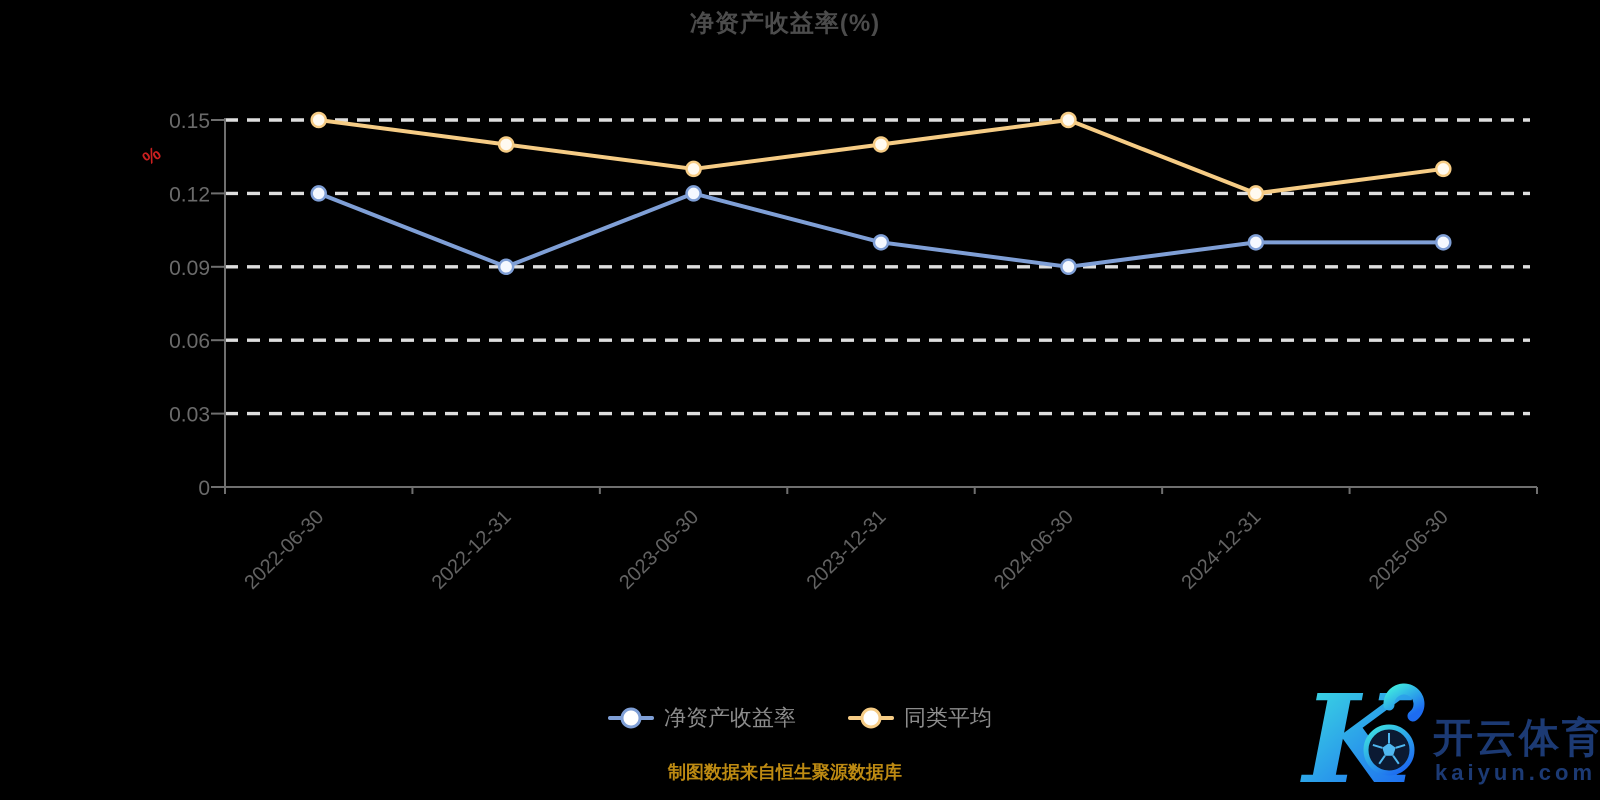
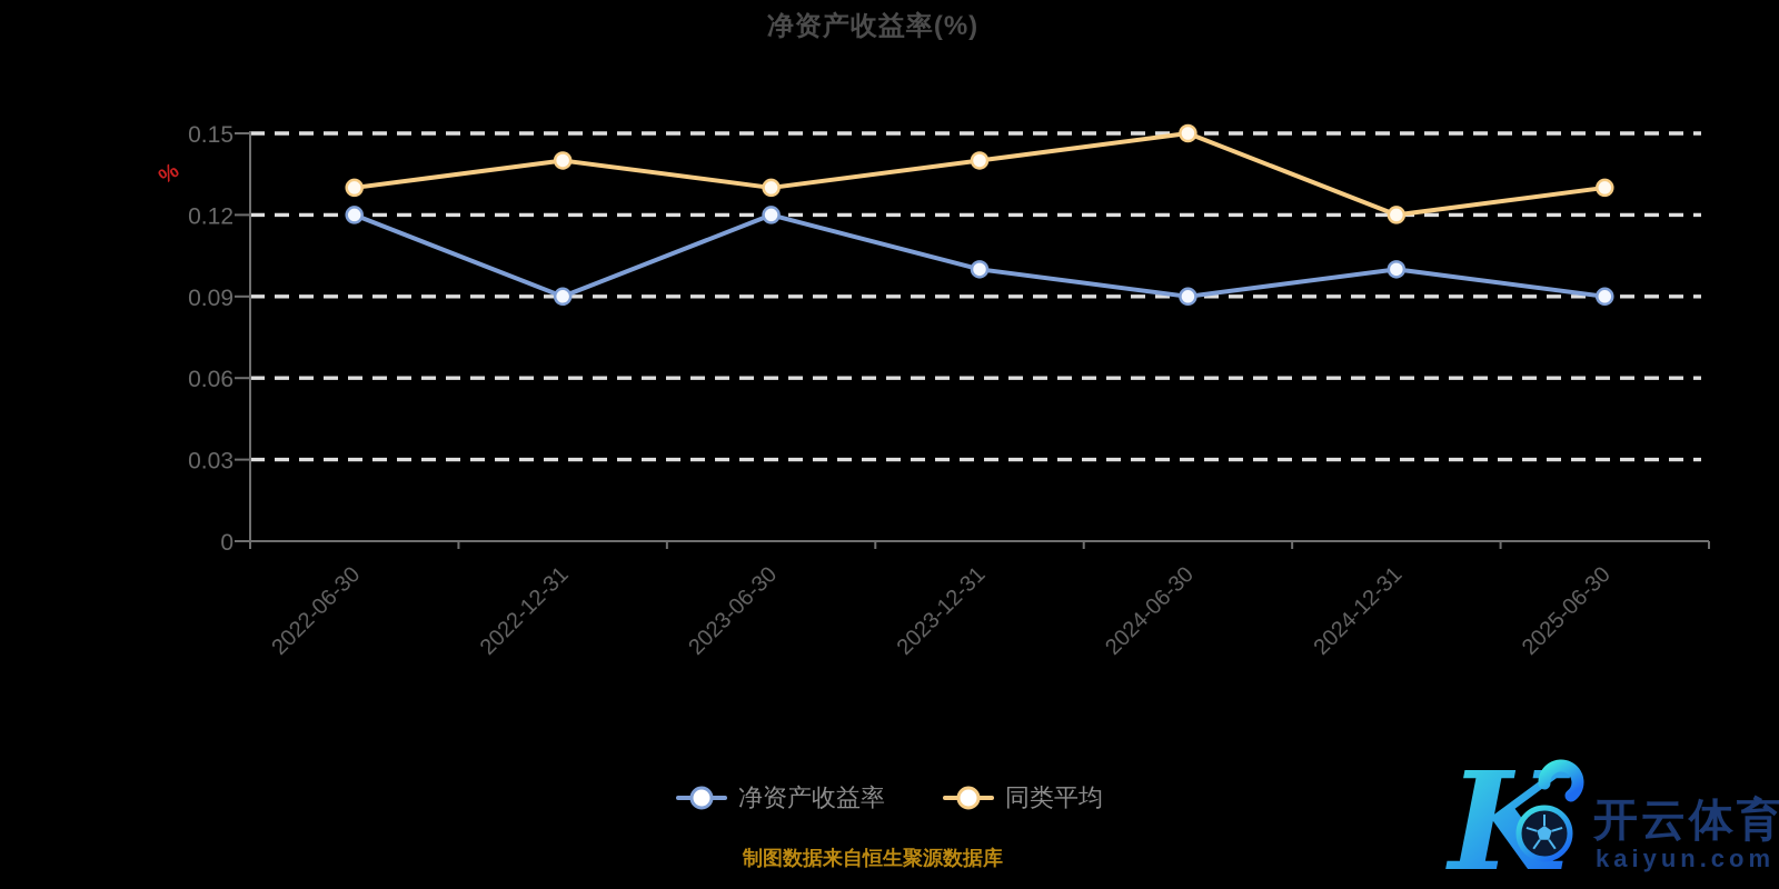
同类平均/2022-06-30: 0.15 -> 0.13
净资产收益率/2025-06-30: 0.10 -> 0.09
